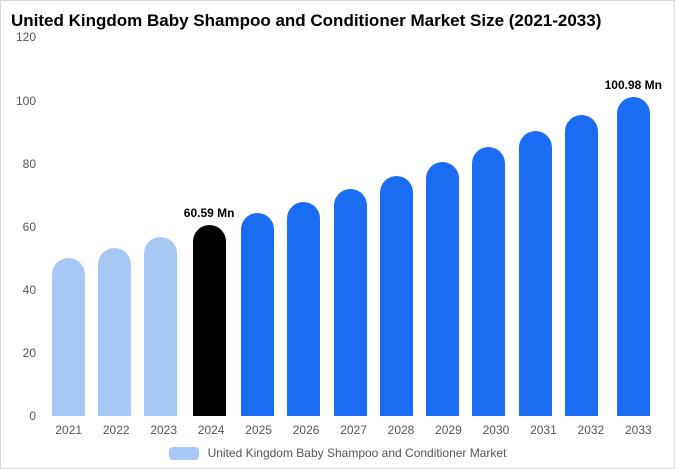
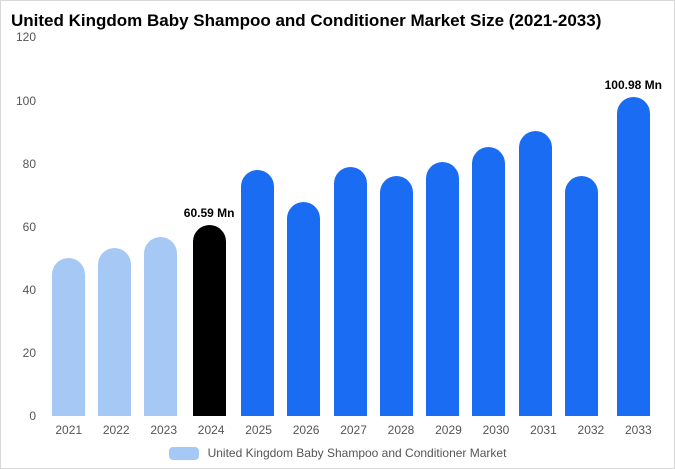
2025: 64 -> 78
2027: 72 -> 79
2032: 95 -> 76
